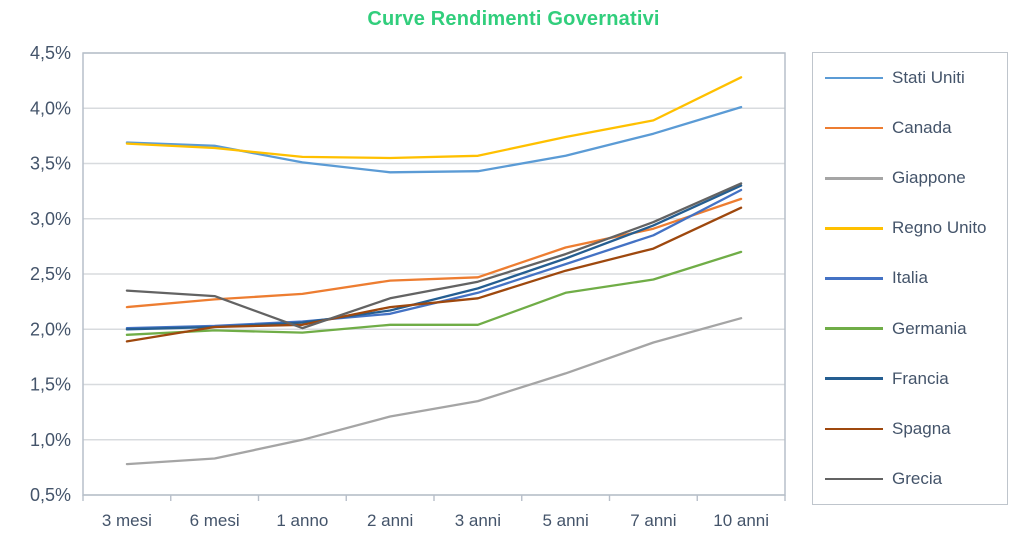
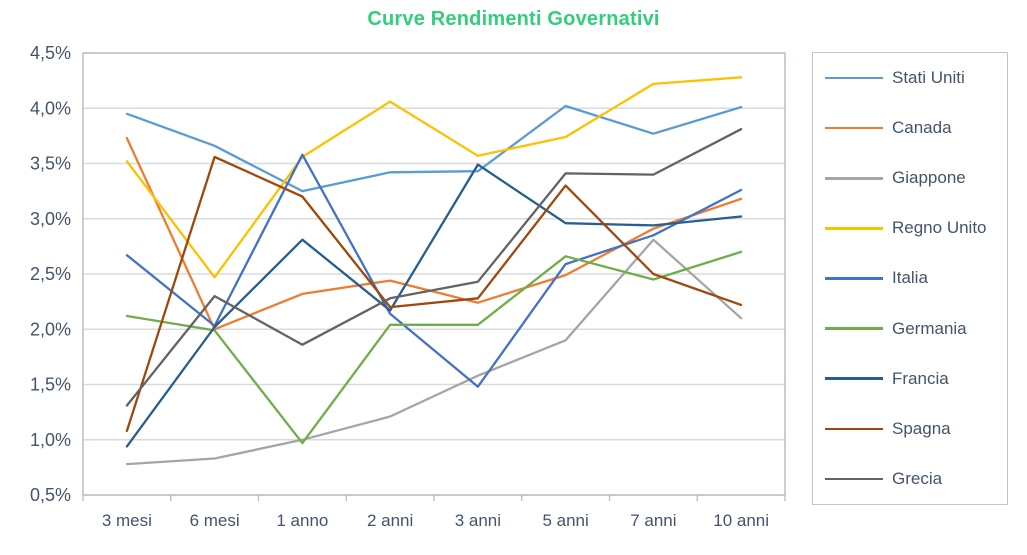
Stati Uniti/3 mesi: 3,69% -> 3,95%
Canada/3 mesi: 2,20% -> 3,73%
Regno Unito/3 mesi: 3,68% -> 3,52%
Italia/3 mesi: 2,01% -> 2,67%
Germania/3 mesi: 1,95% -> 2,12%
Francia/3 mesi: 2,00% -> 0,94%
Spagna/3 mesi: 1,89% -> 1,08%
Grecia/3 mesi: 2,35% -> 1,31%
Canada/6 mesi: 2,27% -> 2,00%
Regno Unito/6 mesi: 3,64% -> 2,47%
Spagna/6 mesi: 2,02% -> 3,56%
Stati Uniti/1 anno: 3,51% -> 3,25%
Italia/1 anno: 2,07% -> 3,58%
Germania/1 anno: 1,97% -> 0,97%
Francia/1 anno: 2,06% -> 2,81%
Spagna/1 anno: 2,04% -> 3,20%
Grecia/1 anno: 2,01% -> 1,86%
Regno Unito/2 anni: 3,55% -> 4,06%
Canada/3 anni: 2,47% -> 2,24%
Giappone/3 anni: 1,35% -> 1,58%
Italia/3 anni: 2,33% -> 1,48%
Francia/3 anni: 2,37% -> 3,49%
Stati Uniti/5 anni: 3,57% -> 4,02%
Canada/5 anni: 2,74% -> 2,49%
Giappone/5 anni: 1,60% -> 1,90%
Germania/5 anni: 2,33% -> 2,66%
Francia/5 anni: 2,64% -> 2,96%
Spagna/5 anni: 2,53% -> 3,30%
Grecia/5 anni: 2,68% -> 3,41%
Giappone/7 anni: 1,88% -> 2,81%
Regno Unito/7 anni: 3,89% -> 4,22%
Spagna/7 anni: 2,73% -> 2,50%
Grecia/7 anni: 2,97% -> 3,40%
Francia/10 anni: 3,30% -> 3,02%
Spagna/10 anni: 3,10% -> 2,22%
Grecia/10 anni: 3,32% -> 3,81%
